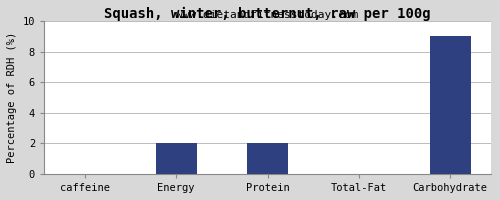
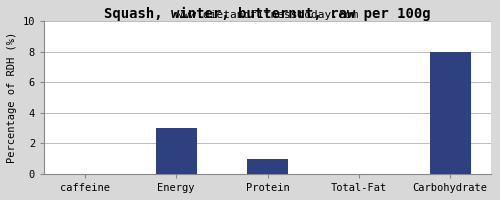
Energy: 2 -> 3
Protein: 2 -> 1
Carbohydrate: 9 -> 8
